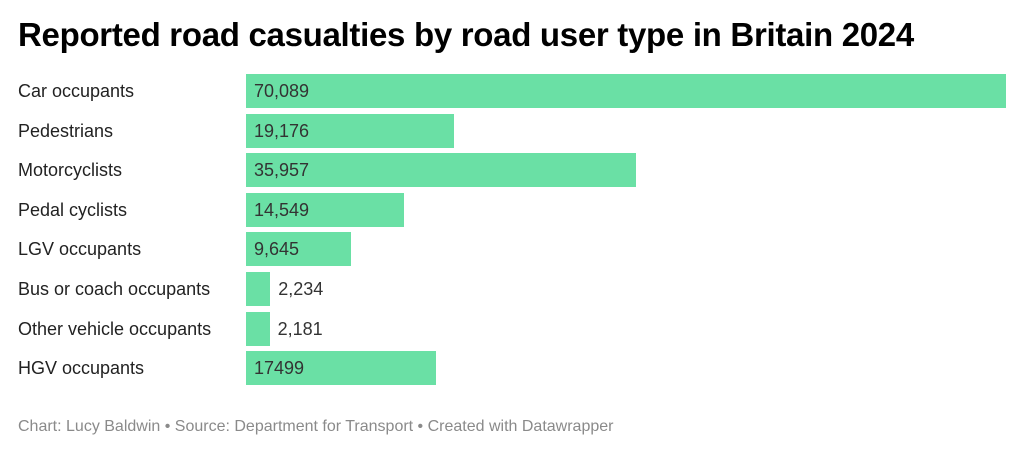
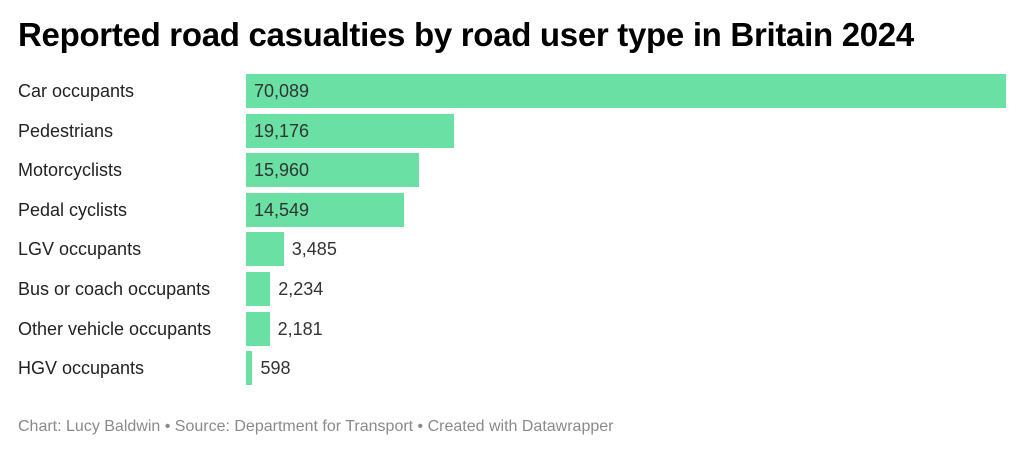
Motorcyclists: 35,957 -> 15,960
LGV occupants: 9,645 -> 3,485
HGV occupants: 17499 -> 598
